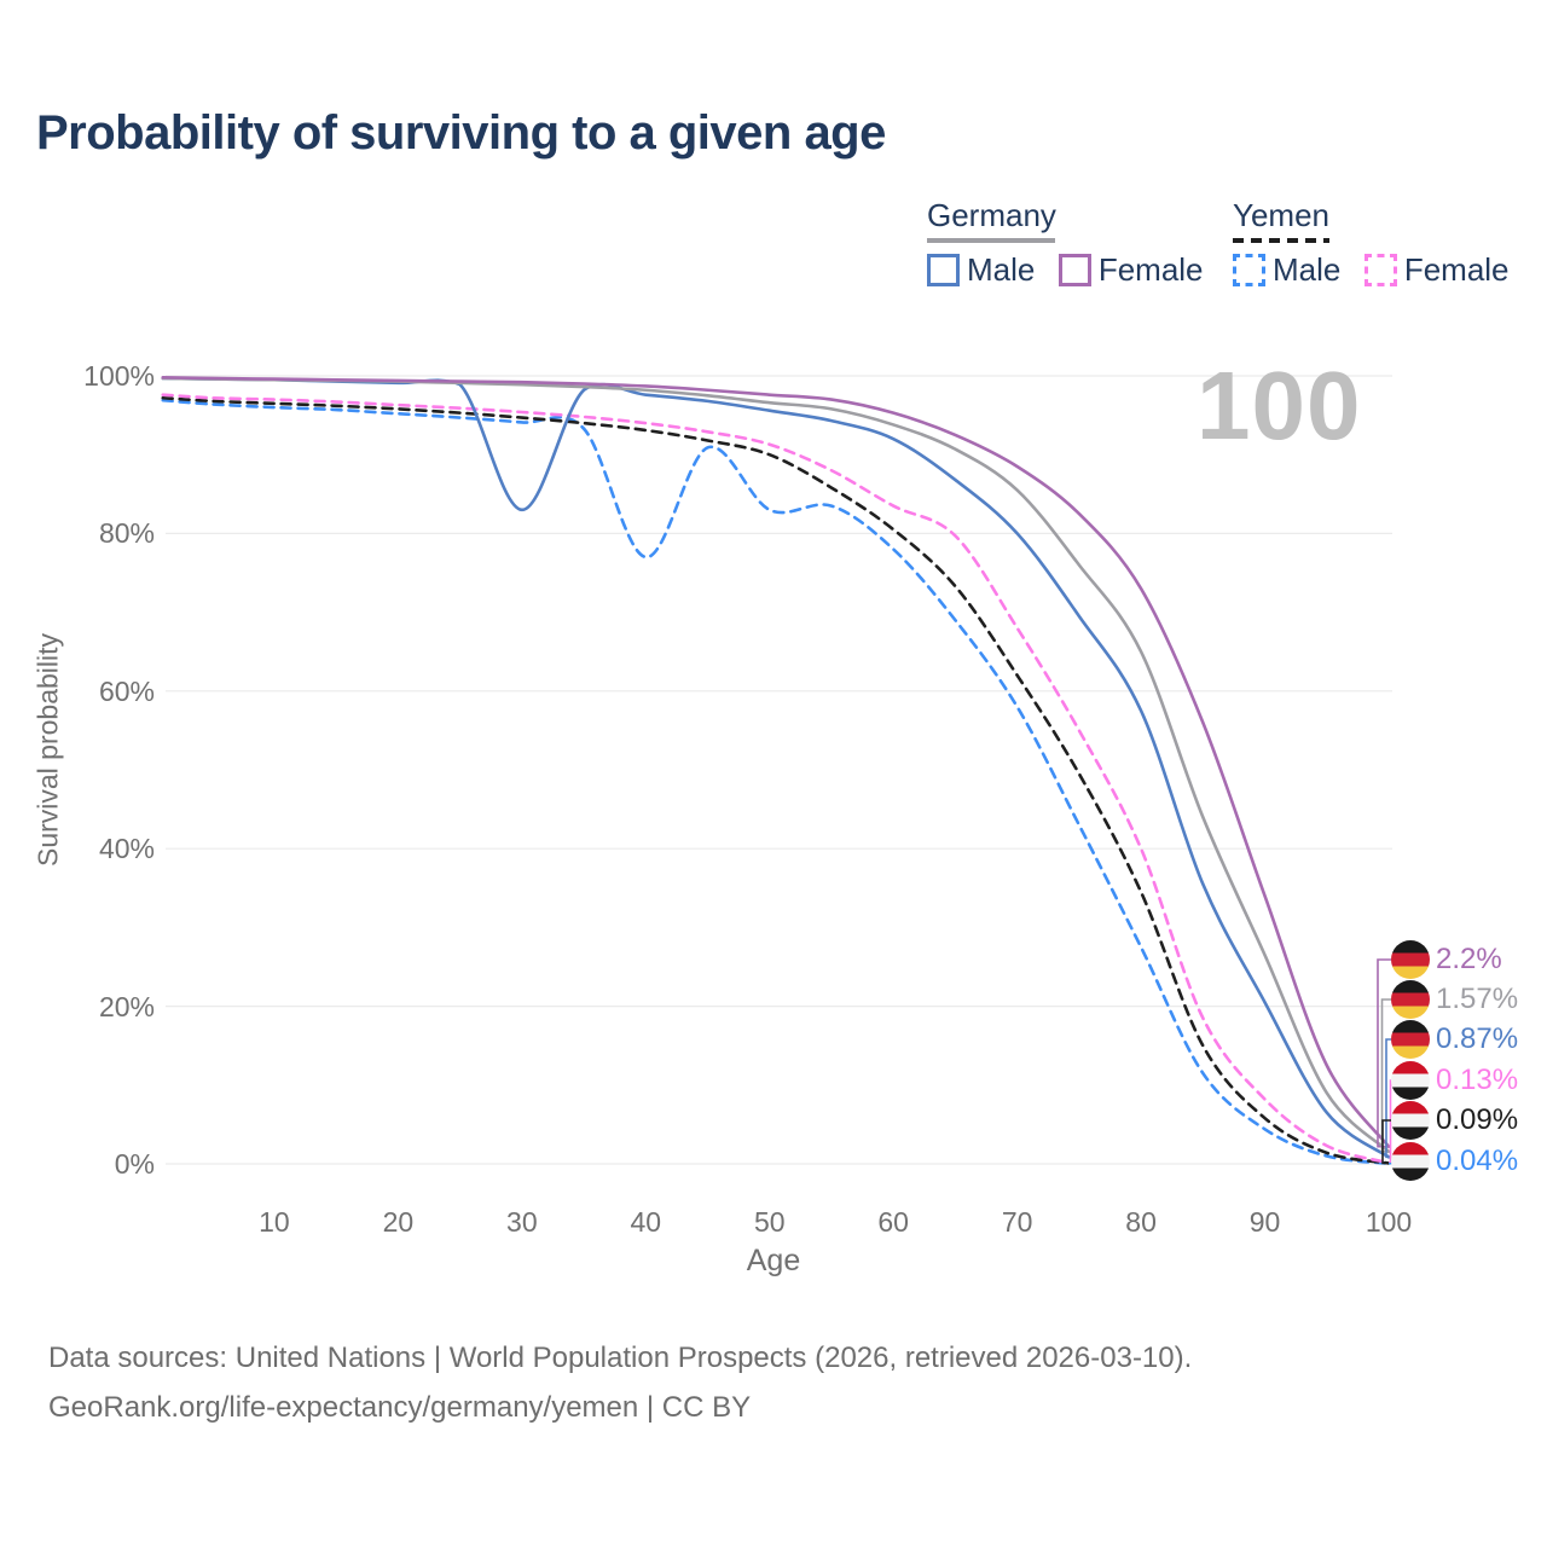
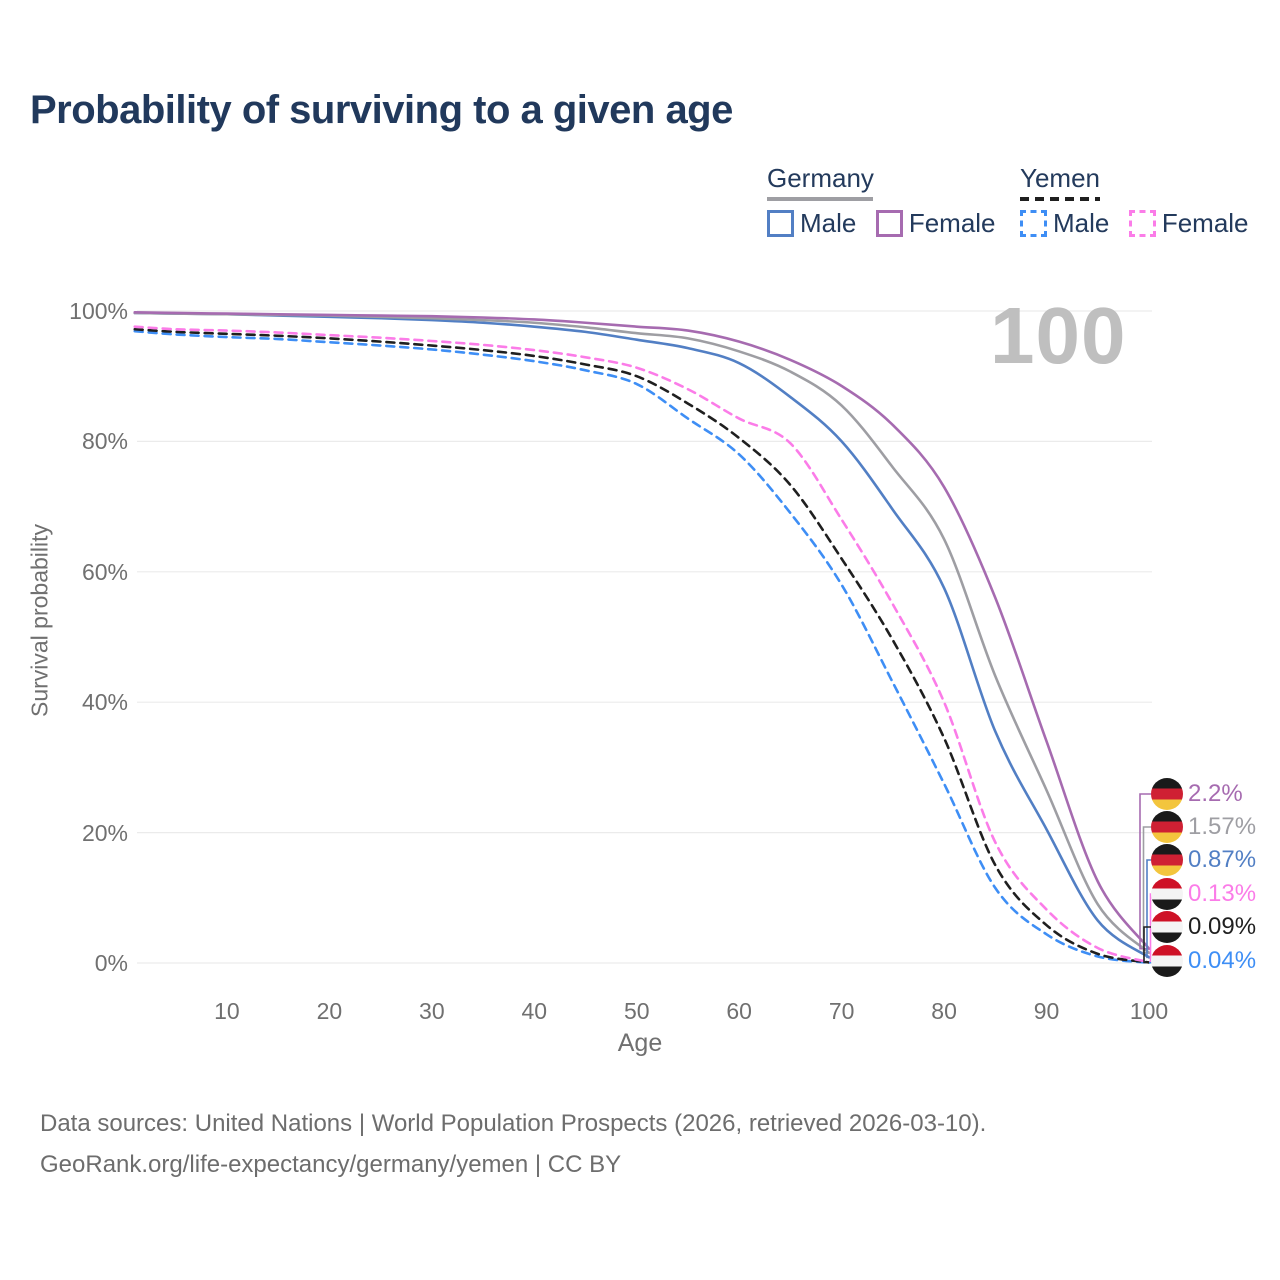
Germany Male/30: 83% -> 99%
Yemen Male/40: 77% -> 92%
Yemen Male/50: 83% -> 89%
